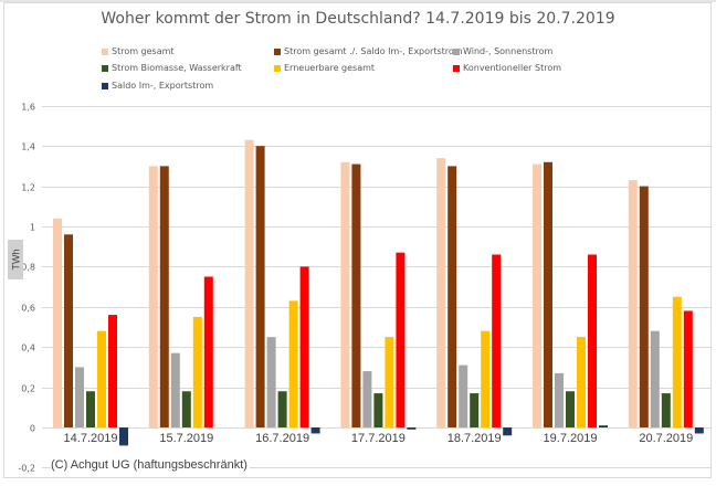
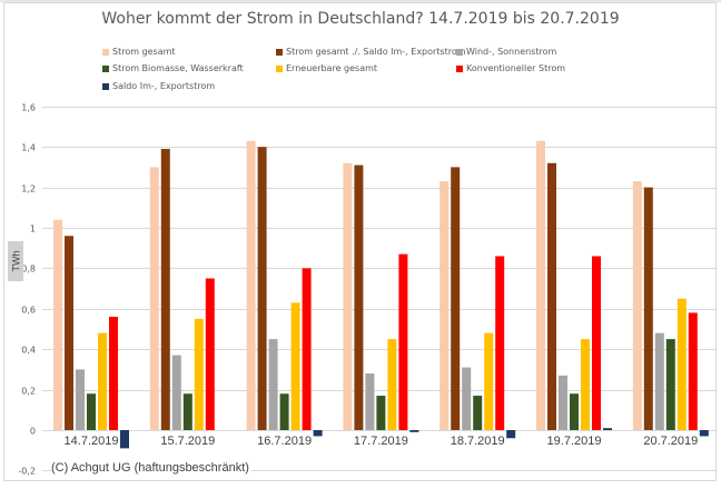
Strom gesamt ./. Saldo Im-, Exportstrom/15.7.2019: 1,30 -> 1,39
Strom gesamt/18.7.2019: 1,34 -> 1,23
Strom gesamt/19.7.2019: 1,31 -> 1,43
Strom Biomasse, Wasserkraft/20.7.2019: 0,17 -> 0,45
